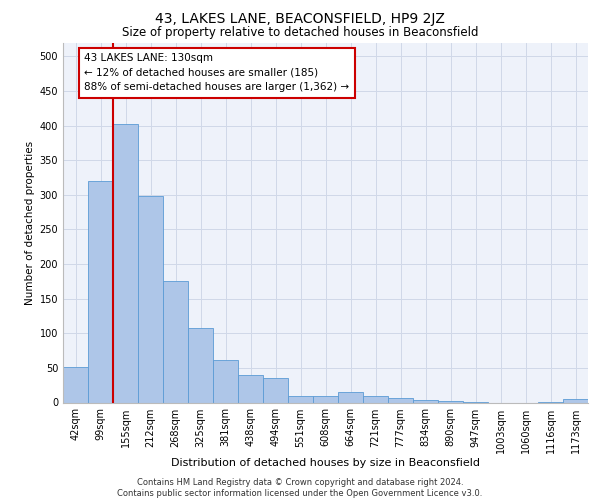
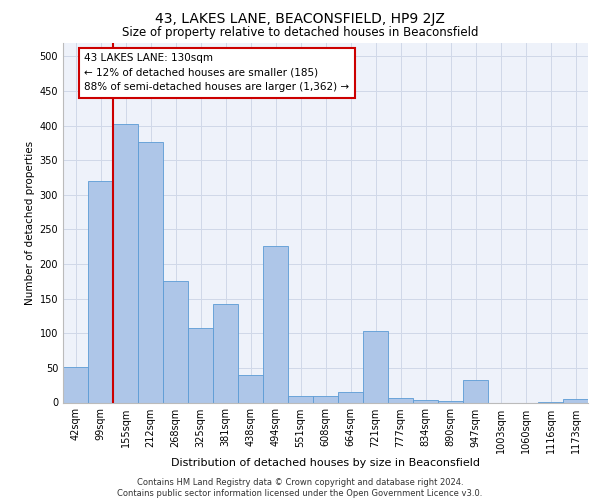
212sqm: 298 -> 376
381sqm: 62 -> 142
494sqm: 36 -> 226
721sqm: 9 -> 104
947sqm: 1 -> 32
